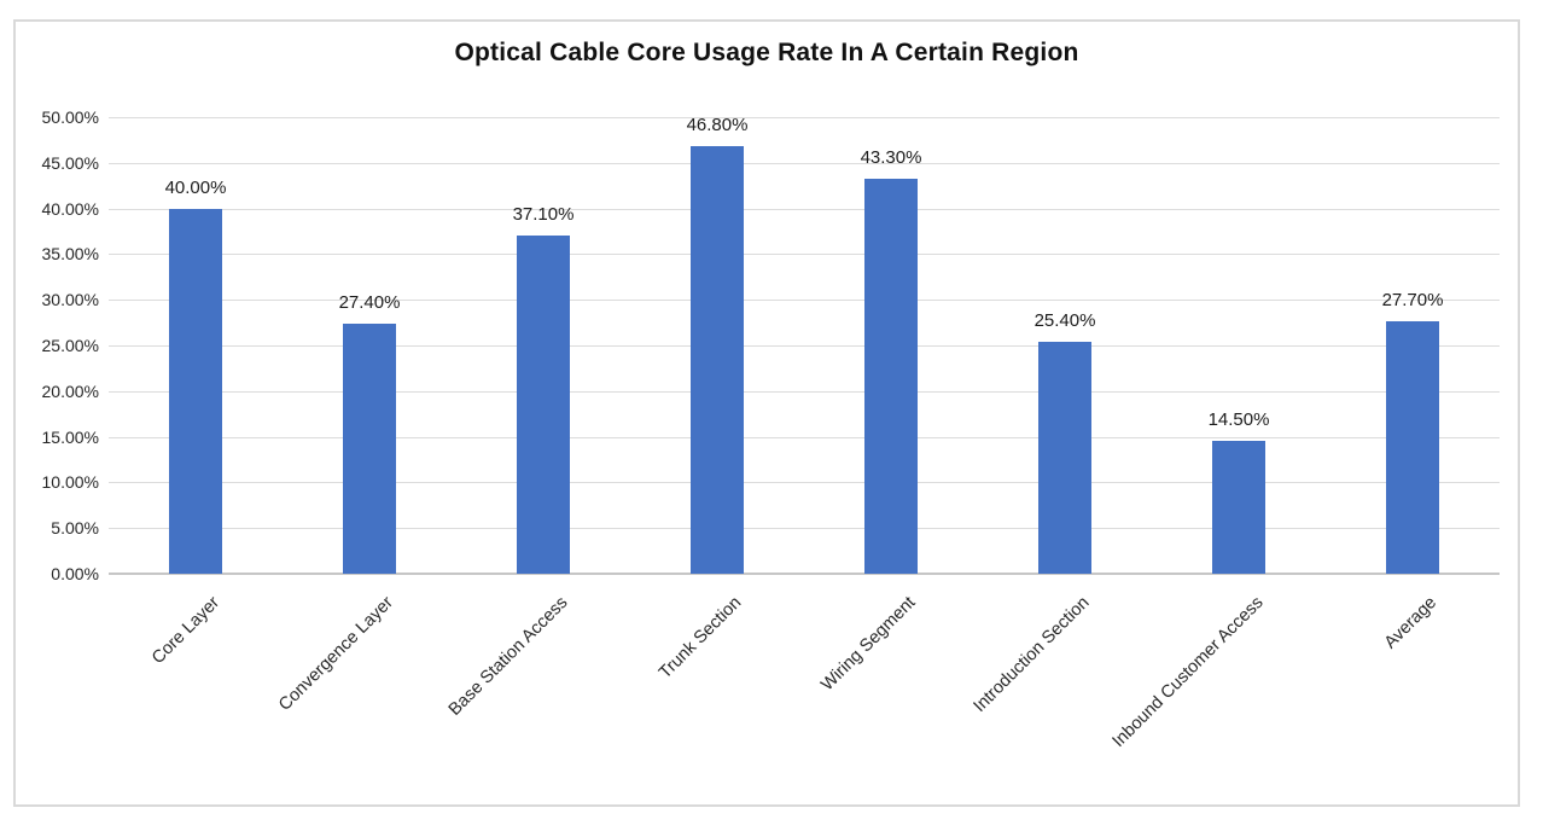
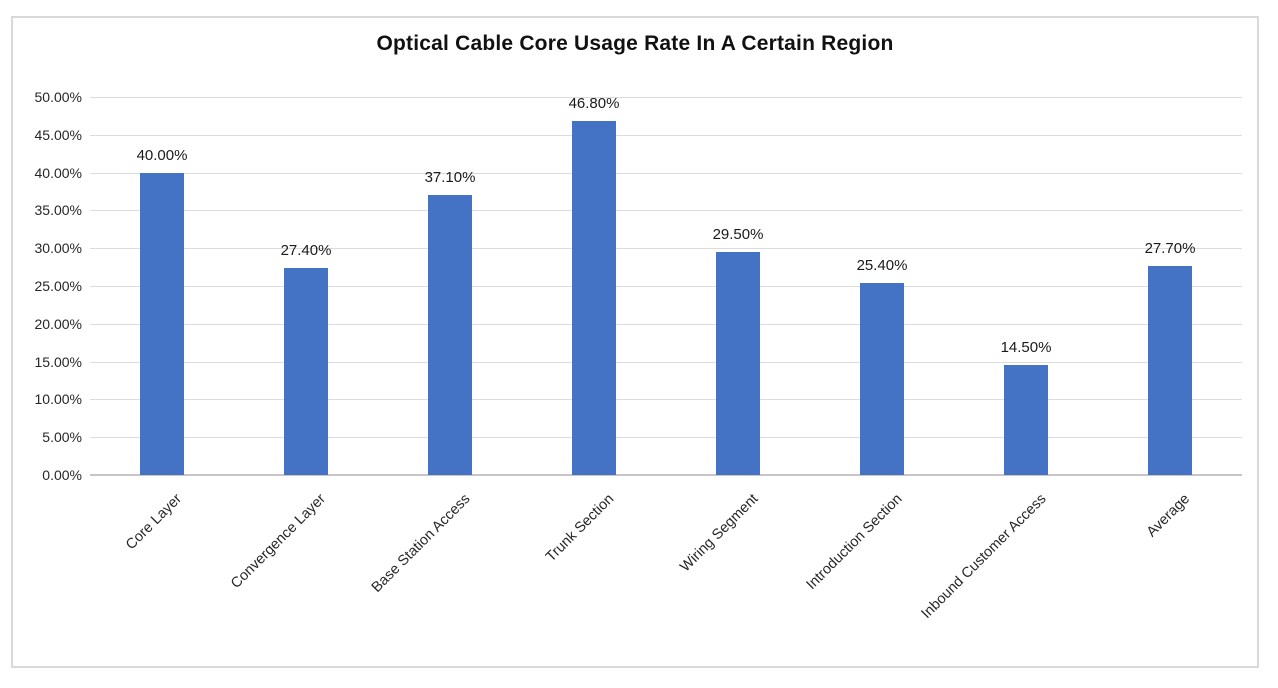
Wiring Segment: 43.30% -> 29.50%
